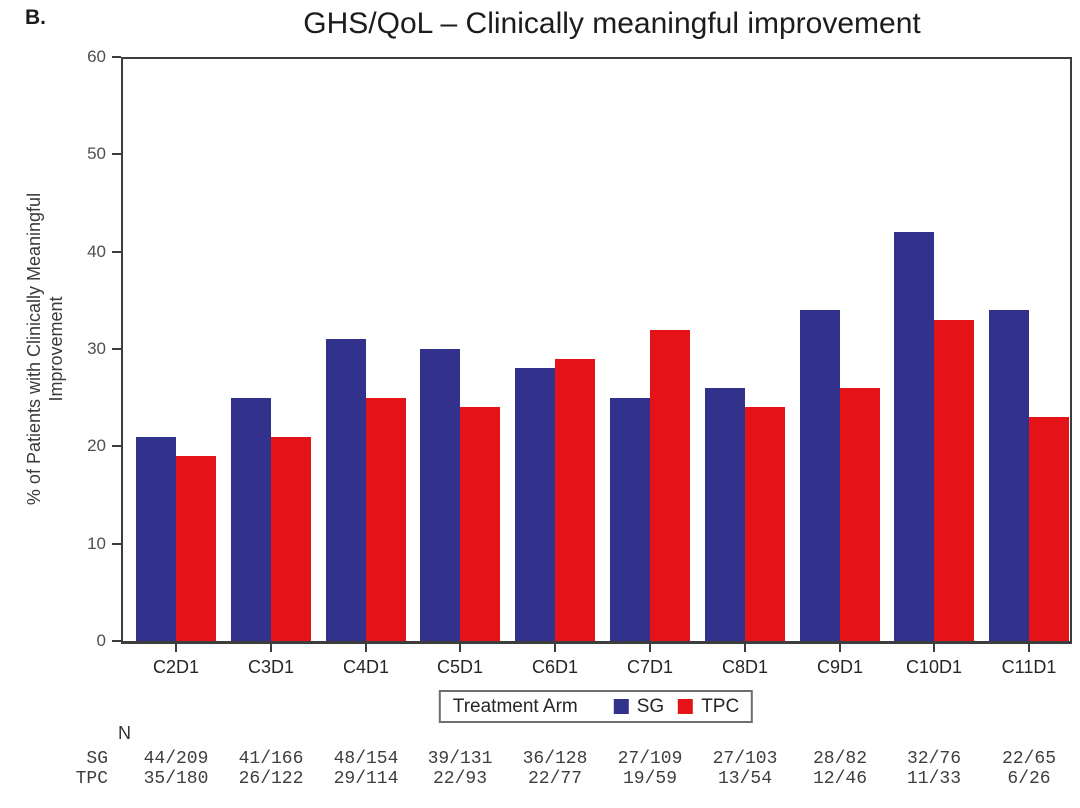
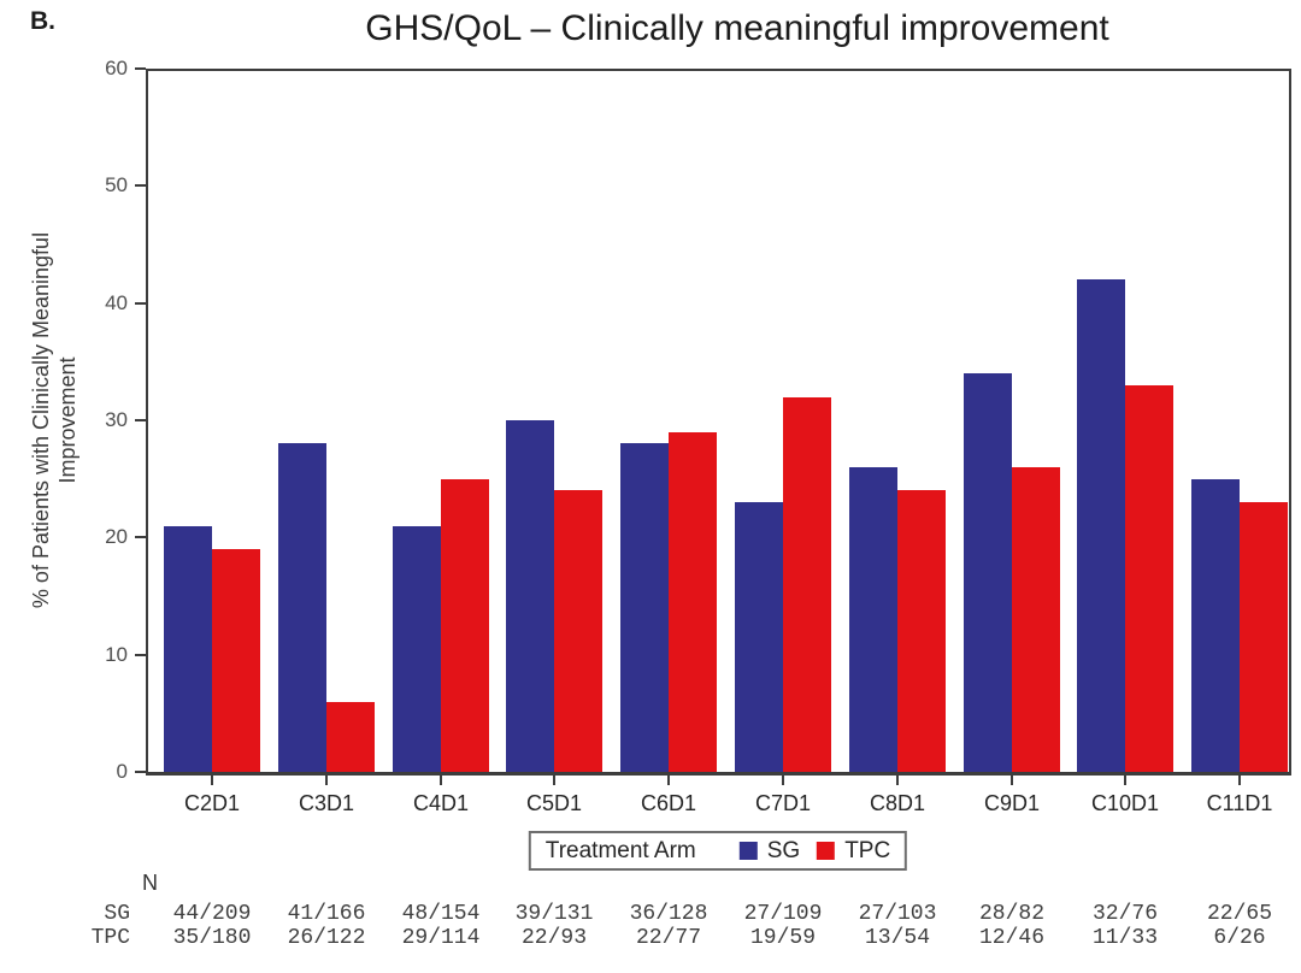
SG/C3D1: 25 -> 28
TPC/C3D1: 21 -> 6
SG/C4D1: 31 -> 21
SG/C7D1: 25 -> 23
SG/C11D1: 34 -> 25
